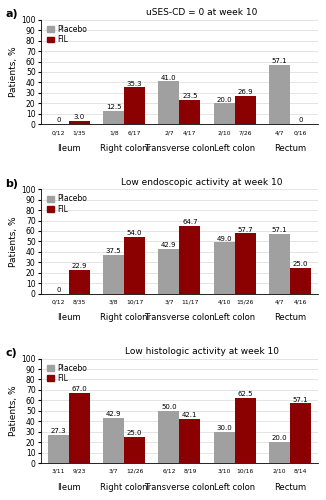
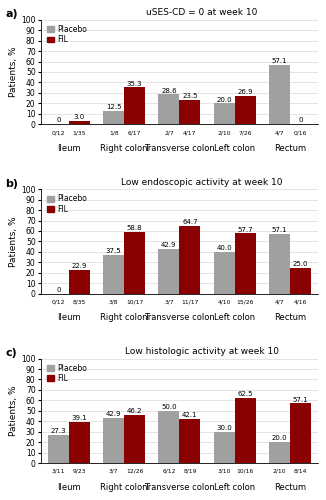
uSES-CD = 0 at week 10/Placebo/Transverse colon: 41 -> 29
Low endoscopic activity at week 10/FIL/Right colon: 54 -> 59
Low endoscopic activity at week 10/Placebo/Left colon: 49 -> 40
Low histologic activity at week 10/FIL/Ileum: 67 -> 39
Low histologic activity at week 10/FIL/Right colon: 25 -> 46
